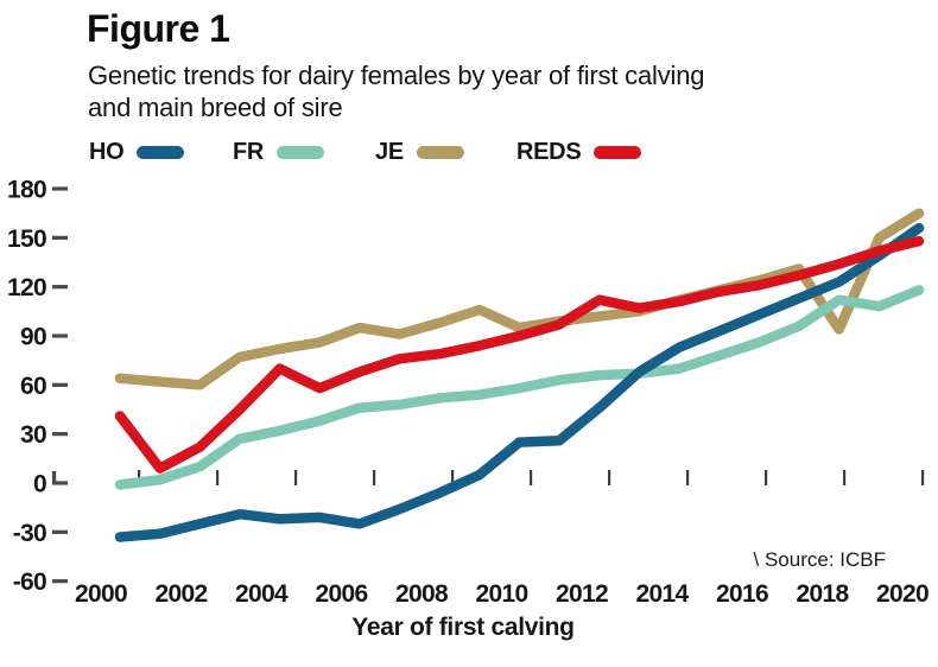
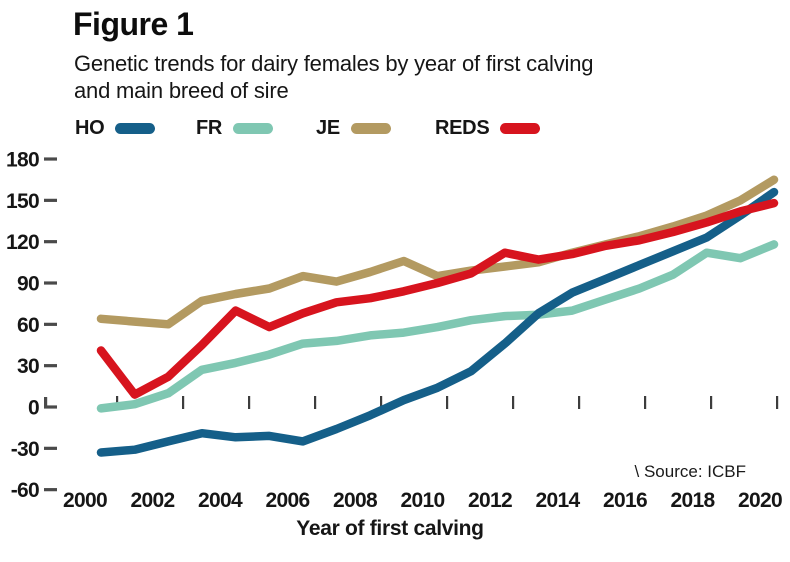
HO/2010: 25 -> 14
JE/2018: 94 -> 139
